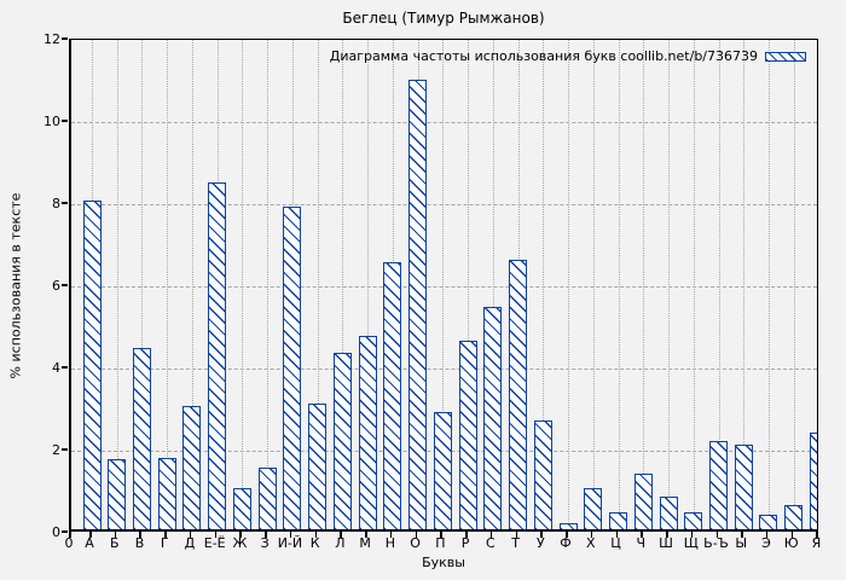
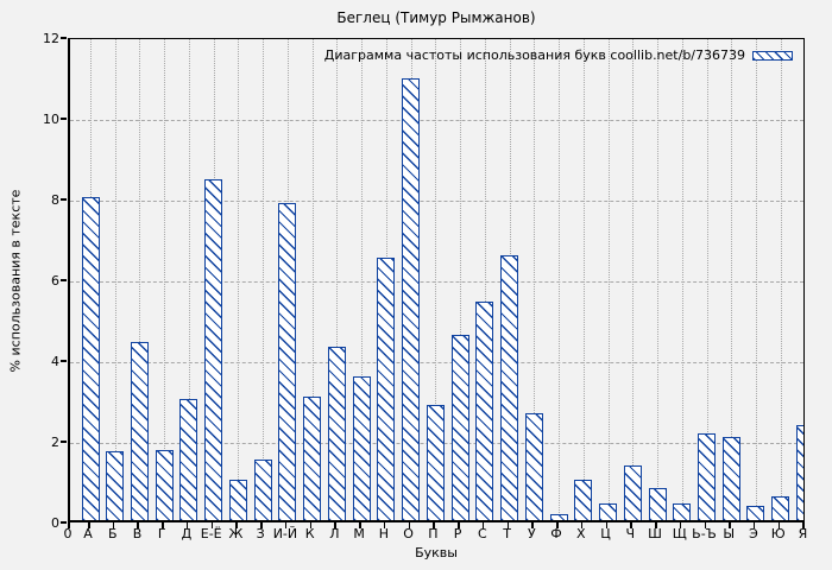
М: 4.7 -> 3.5
